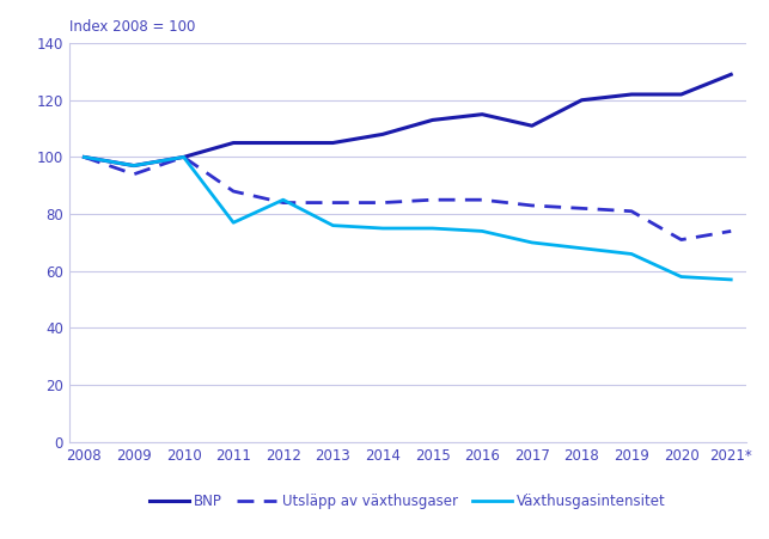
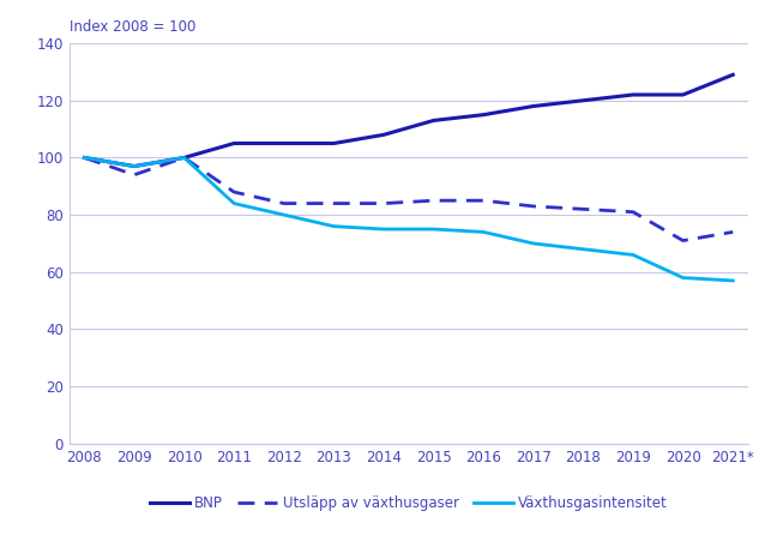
Växthusgasintensitet/2011: 77 -> 84
Växthusgasintensitet/2012: 85 -> 80
BNP/2017: 111 -> 118
